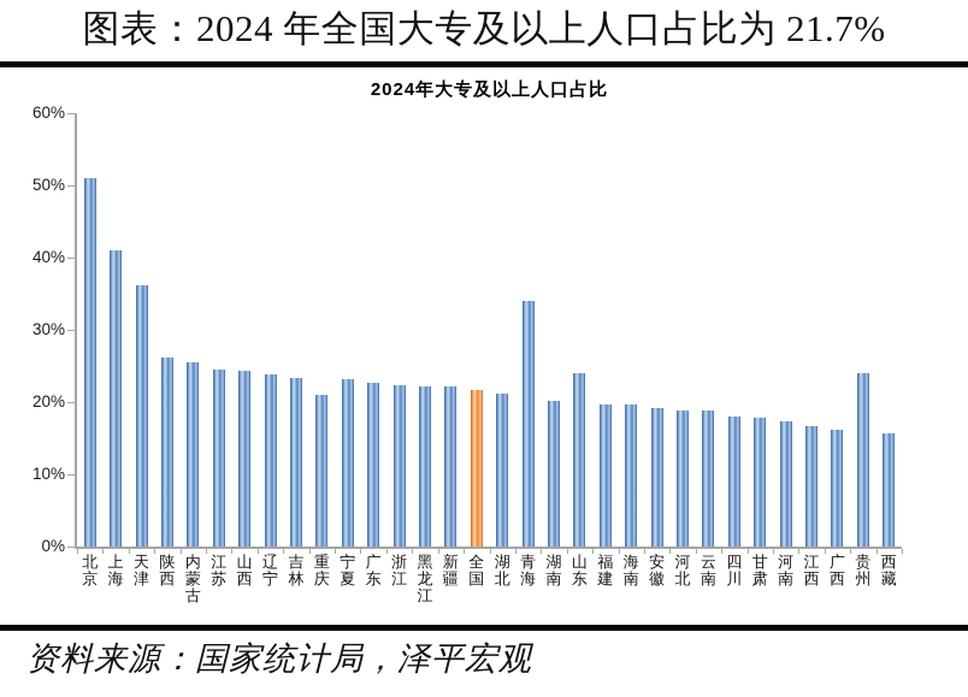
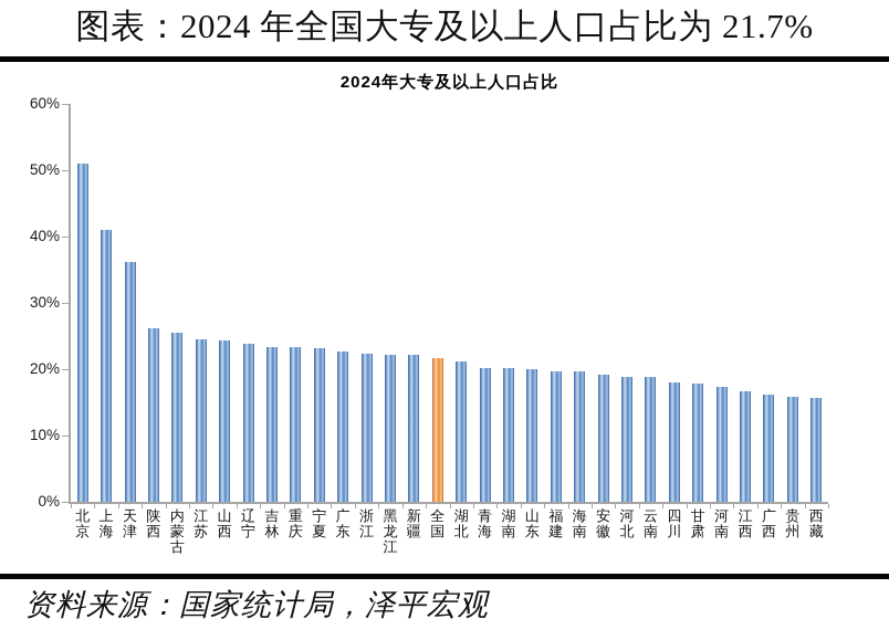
重庆: 21% -> 23%
青海: 34% -> 20%
山东: 24% -> 20%
贵州: 24% -> 16%
